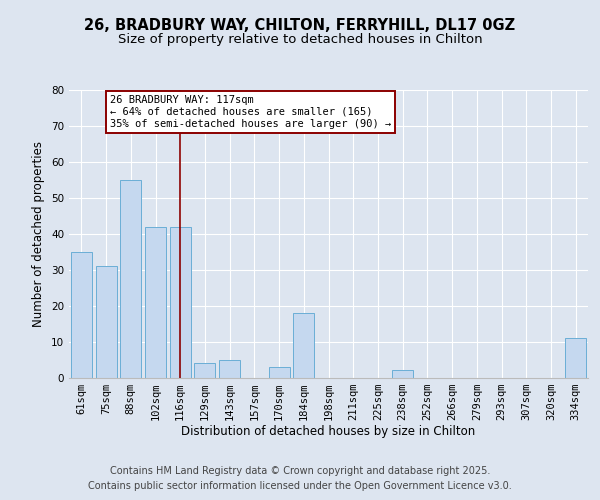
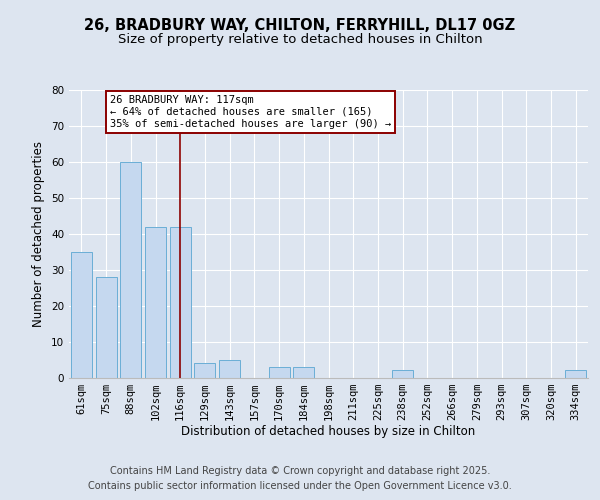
75sqm: 31 -> 28
88sqm: 55 -> 60
184sqm: 18 -> 3
334sqm: 11 -> 2
